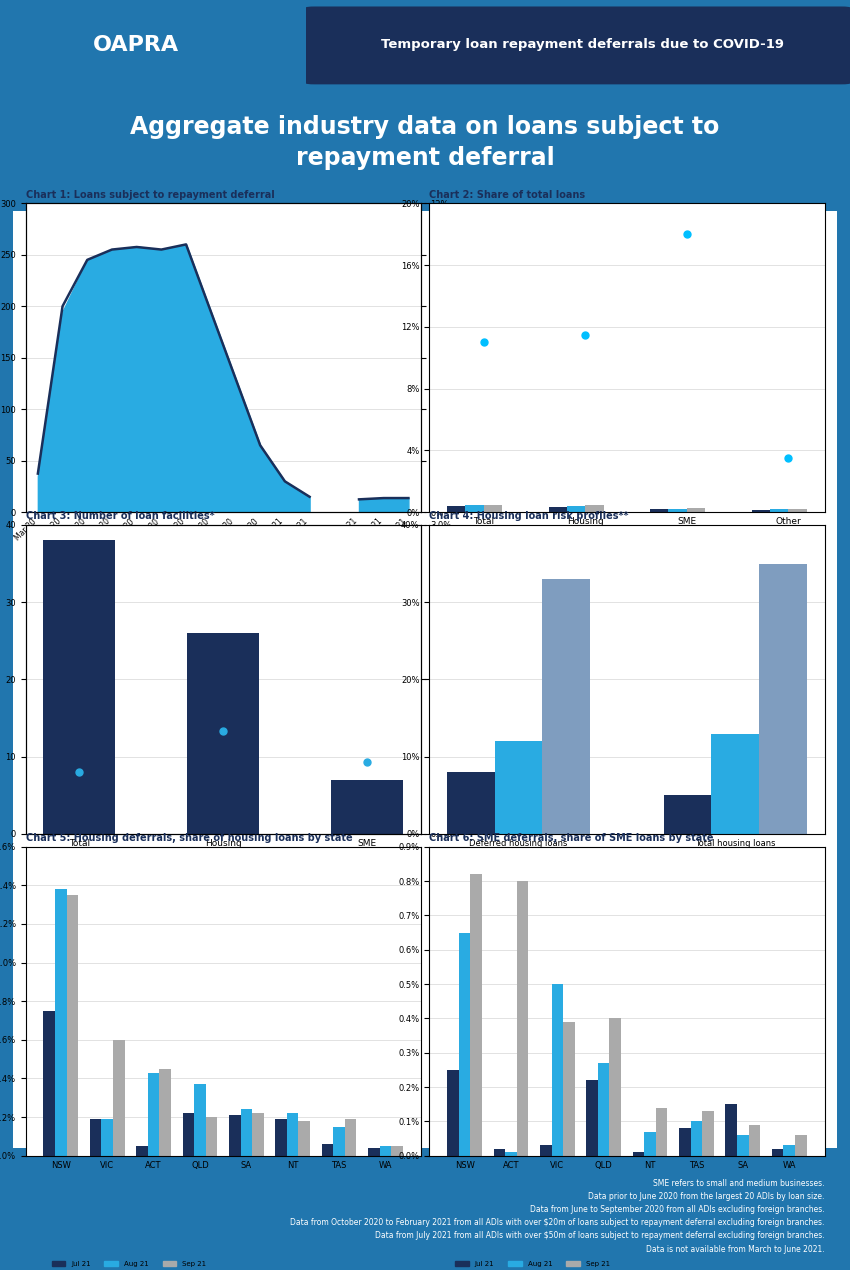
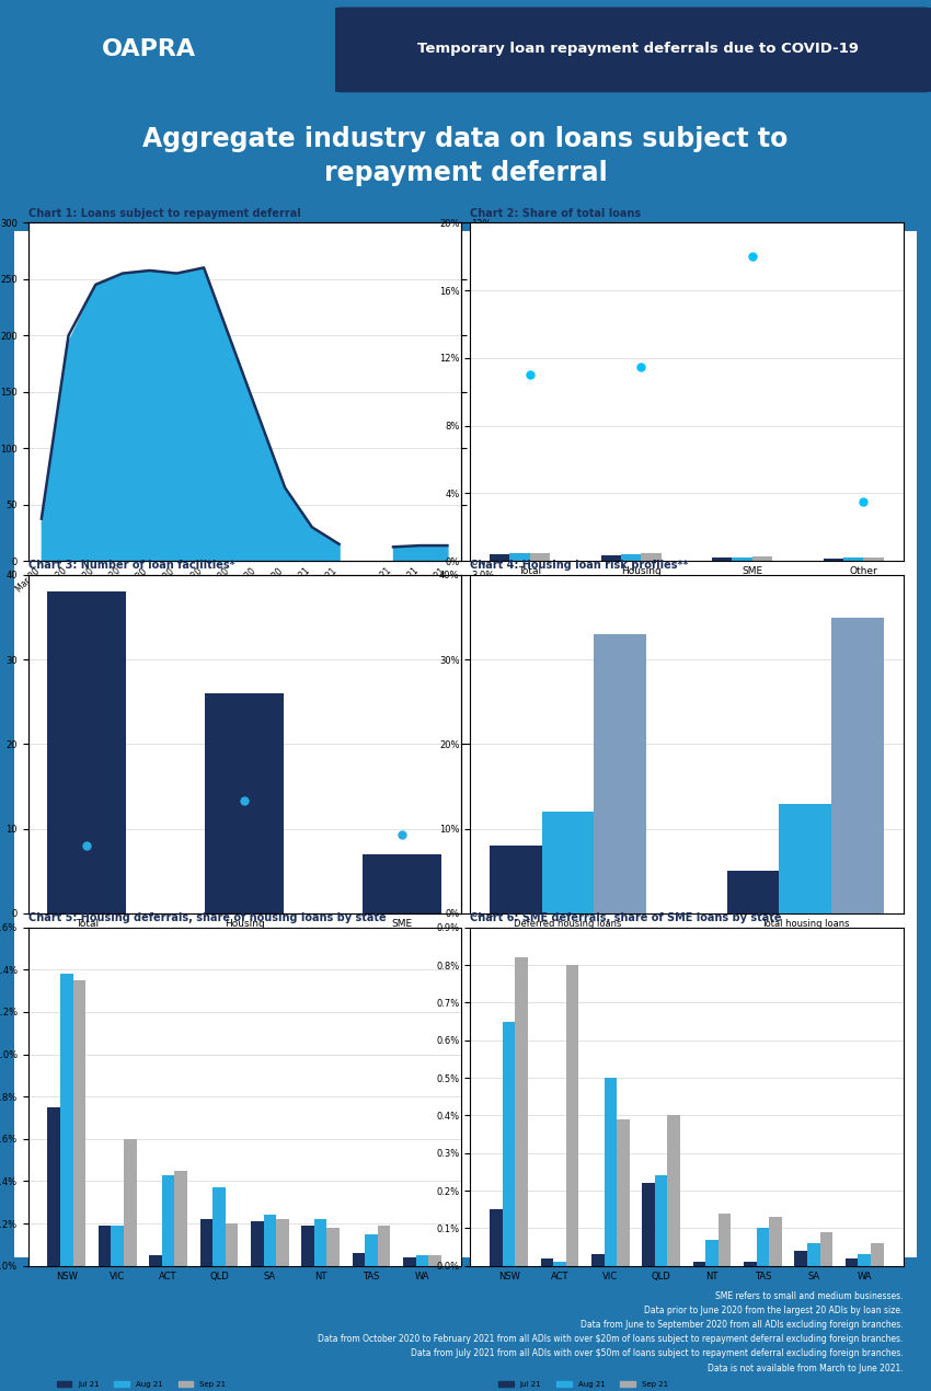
Chart 6: SME deferrals, share of SME loans by state/Jul 21/NSW: 0.25% -> 0.15%
Chart 6: SME deferrals, share of SME loans by state/Aug 21/QLD: 0.27% -> 0.24%
Chart 6: SME deferrals, share of SME loans by state/Jul 21/TAS: 0.08% -> 0.01%
Chart 6: SME deferrals, share of SME loans by state/Jul 21/SA: 0.15% -> 0.04%
